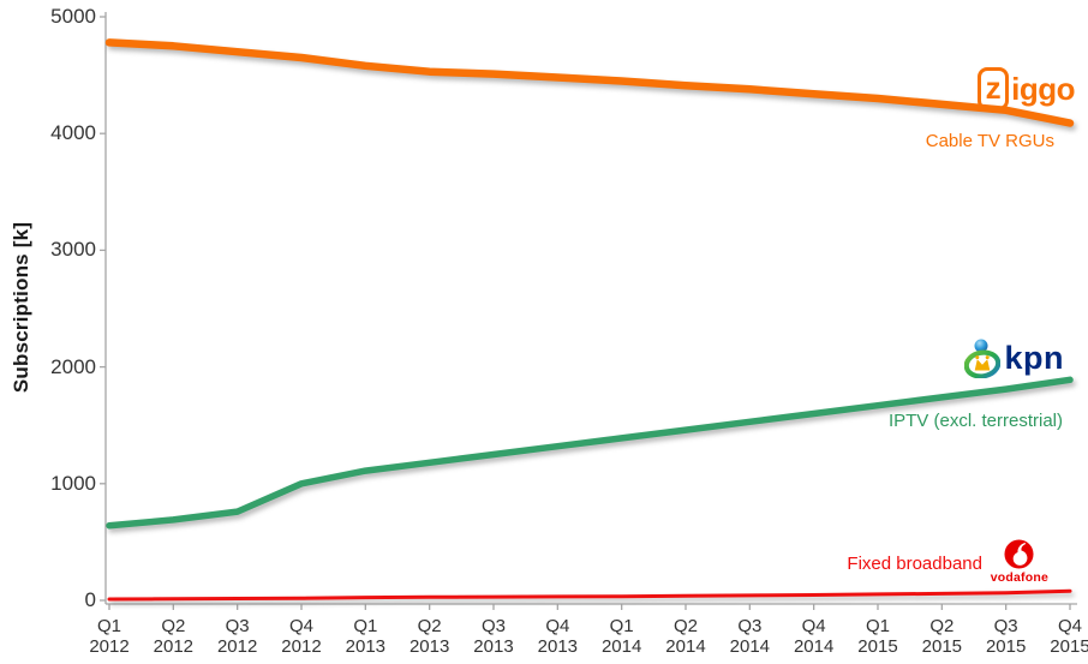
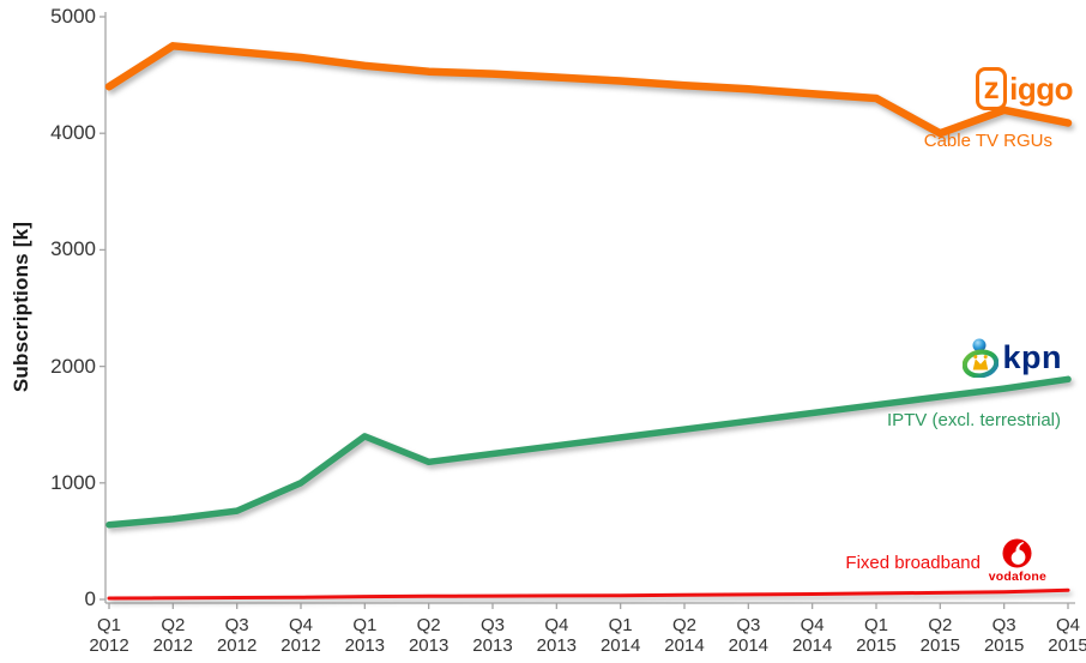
Cable TV RGUs/Q1 2012: 4800 -> 4400
IPTV (excl. terrestrial)/Q1 2013: 1100 -> 1400
Cable TV RGUs/Q2 2015: 4200 -> 4000
